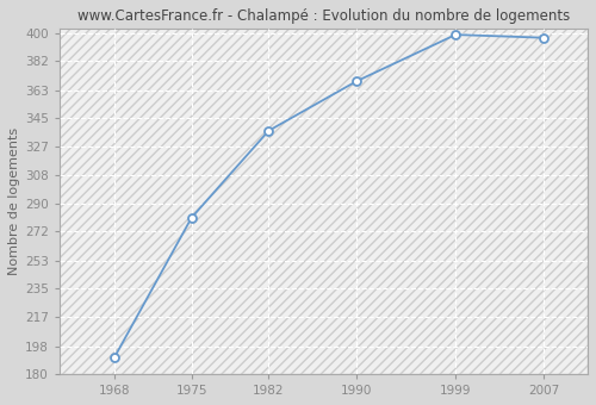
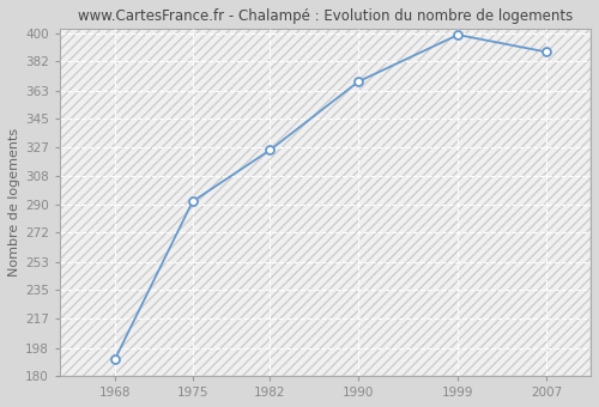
1975: 281 -> 292
1982: 337 -> 325
2007: 397 -> 388
